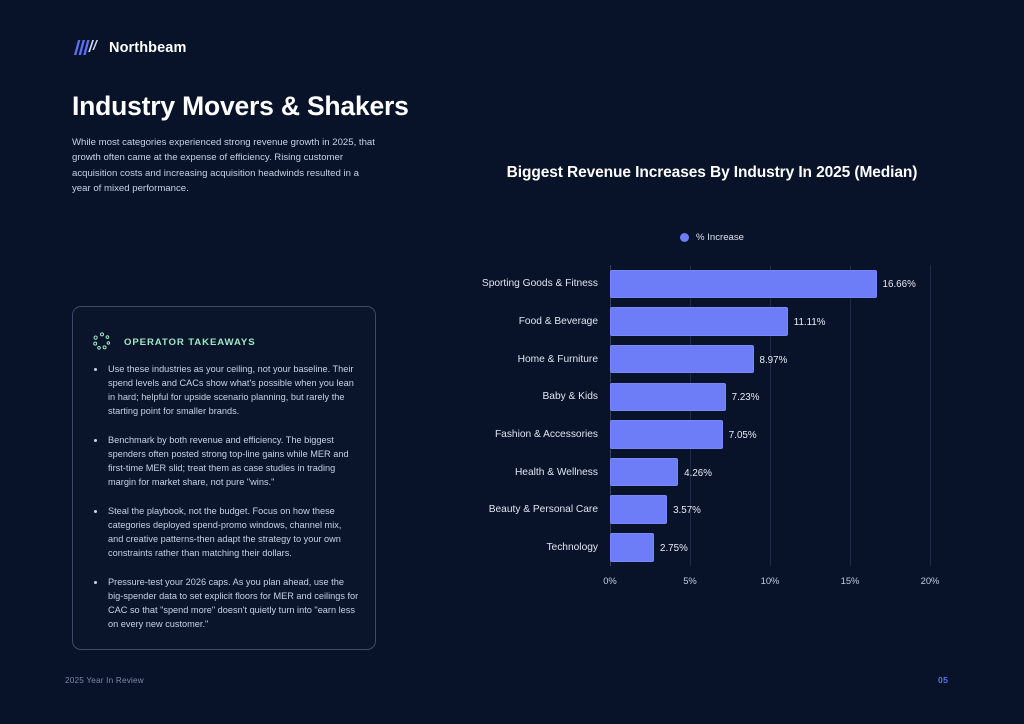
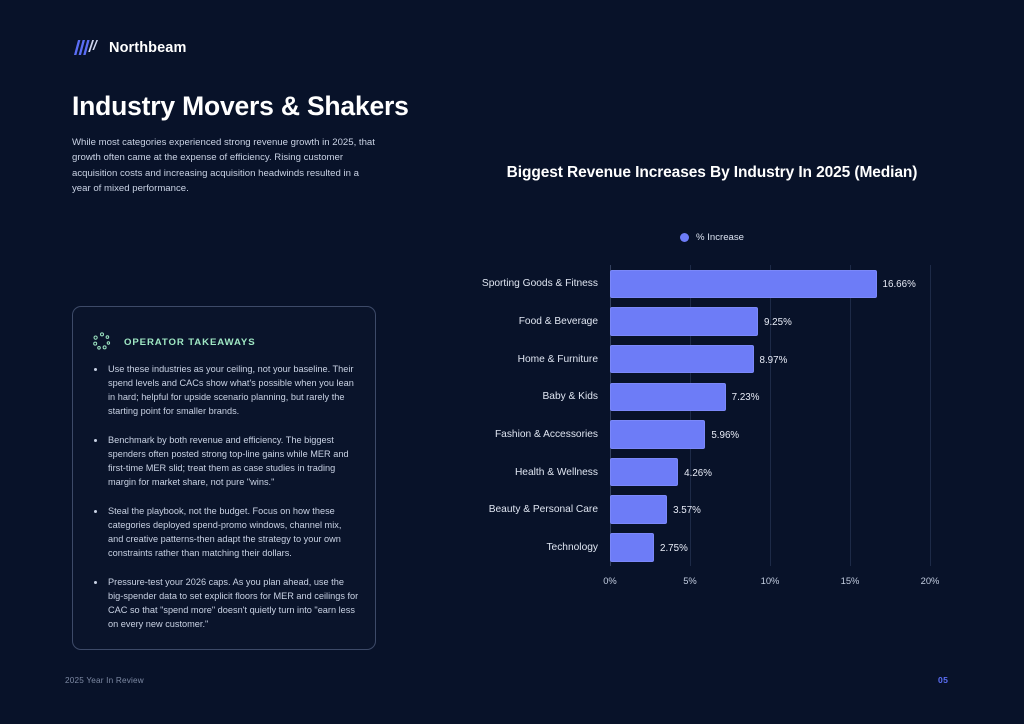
Food & Beverage: 11.11% -> 9.25%
Fashion & Accessories: 7.05% -> 5.96%
